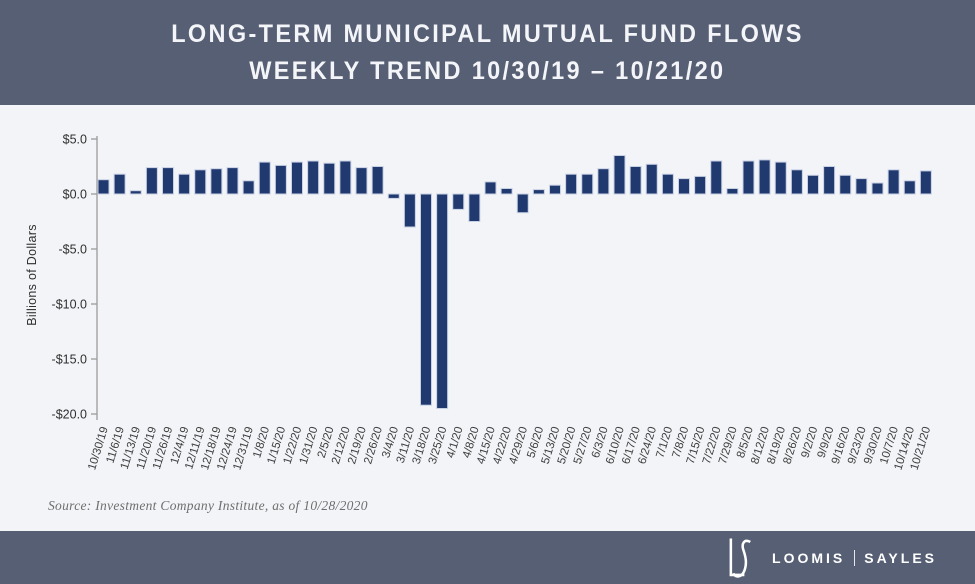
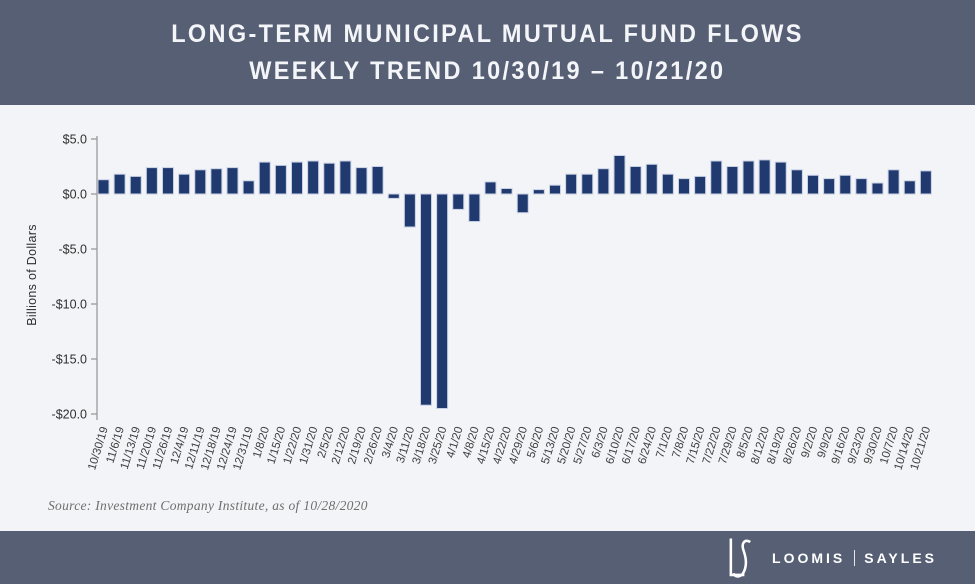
11/13/19: $0.3 -> $1.6
7/29/20: $0.5 -> $2.5
9/9/20: $2.5 -> $1.4
